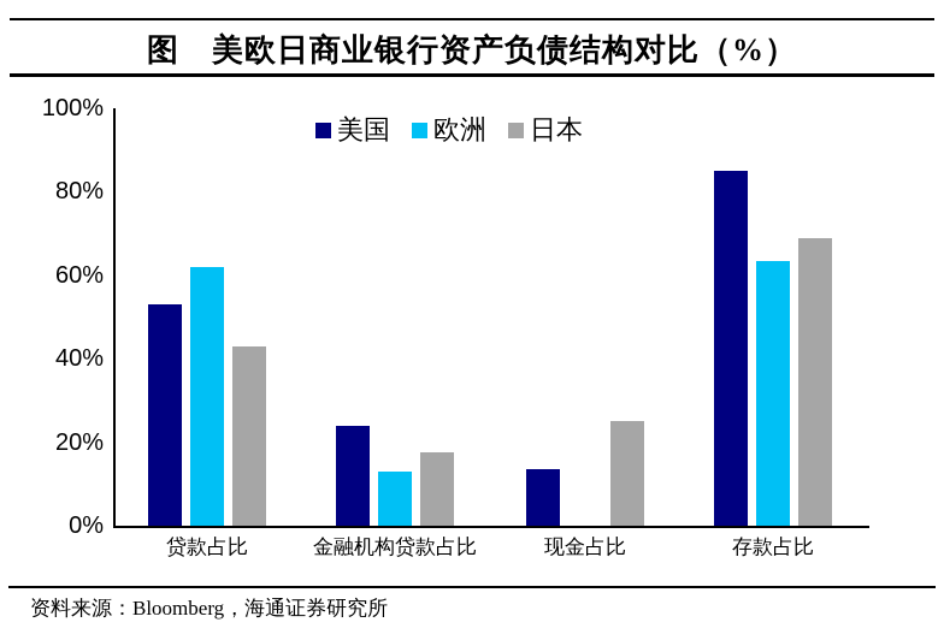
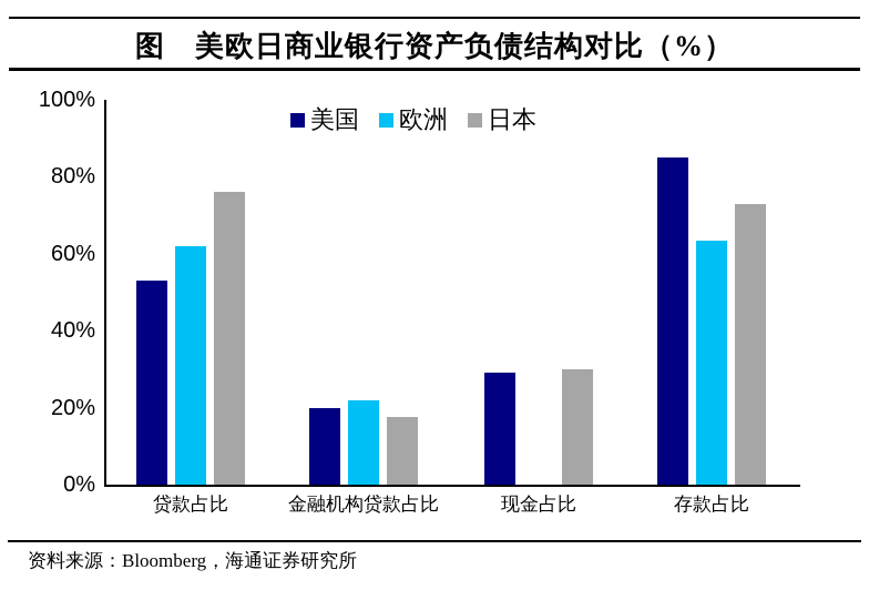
日本/贷款占比: 43% -> 76%
美国/金融机构贷款占比: 24% -> 20%
欧洲/金融机构贷款占比: 13% -> 22%
美国/现金占比: 14% -> 29%
日本/现金占比: 25% -> 30%
日本/存款占比: 69% -> 73%
